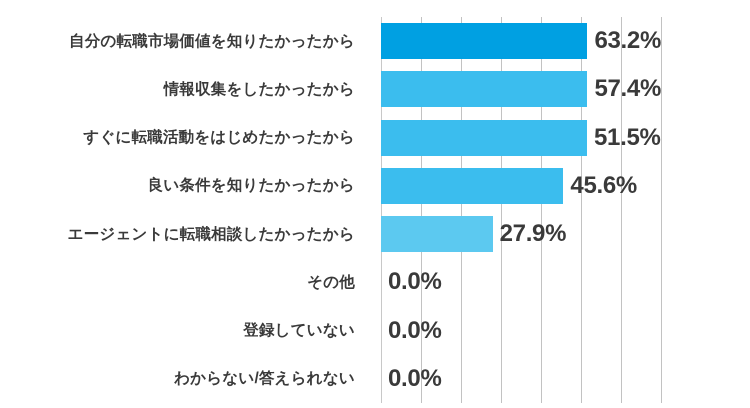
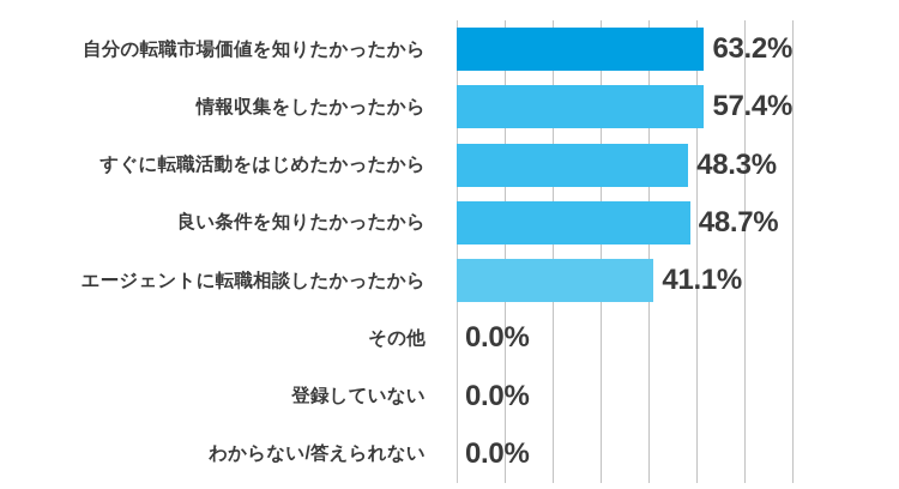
すぐに転職活動をはじめたかったから: 51.5% -> 48.3%
良い条件を知りたかったから: 45.6% -> 48.7%
エージェントに転職相談したかったから: 27.9% -> 41.1%
